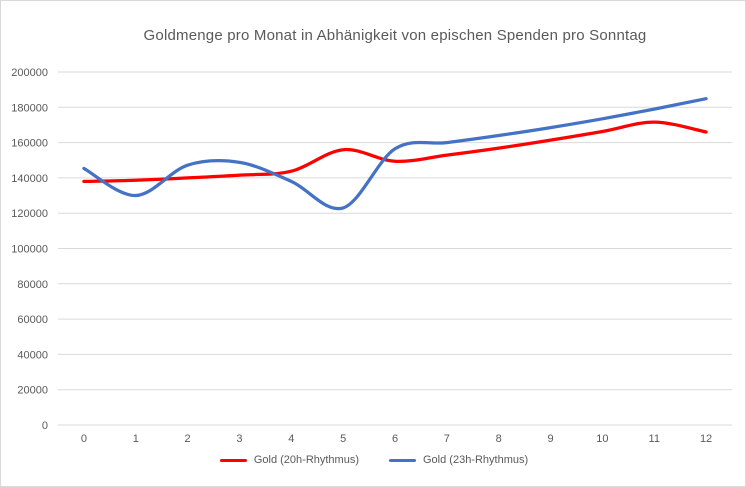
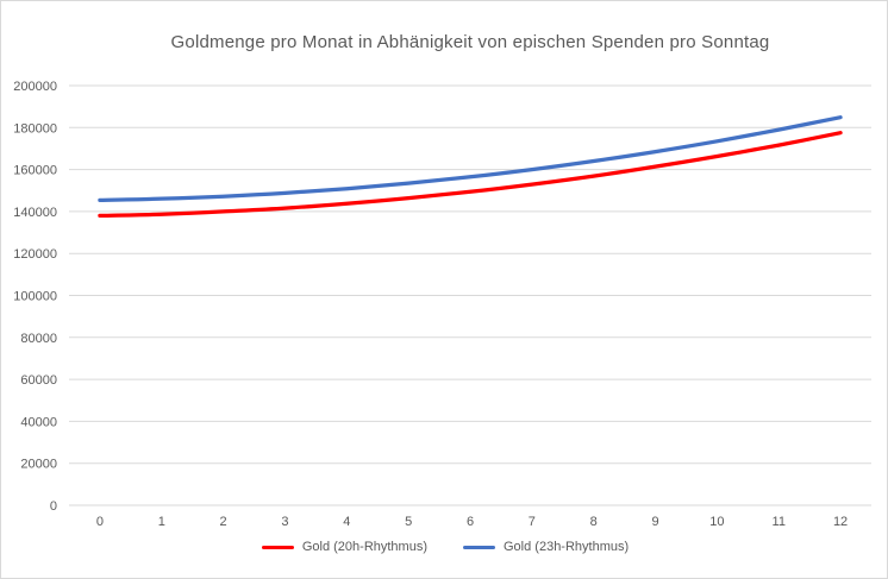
Gold (23h-Rhythmus)/1: 130000 -> 146000
Gold (23h-Rhythmus)/4: 138000 -> 151000
Gold (20h-Rhythmus)/5: 156000 -> 146000
Gold (23h-Rhythmus)/5: 123000 -> 154000
Gold (20h-Rhythmus)/12: 166000 -> 178000
